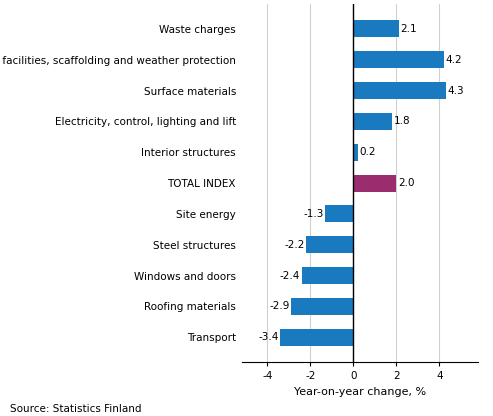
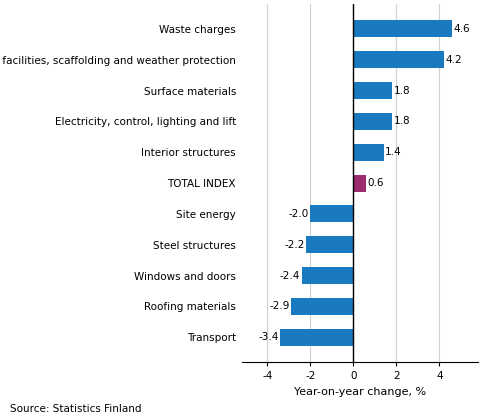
Waste charges: 2.1 -> 4.6
Surface materials: 4.3 -> 1.8
Interior structures: 0.2 -> 1.4
TOTAL INDEX: 2.0 -> 0.6
Site energy: -1.3 -> -2.0
